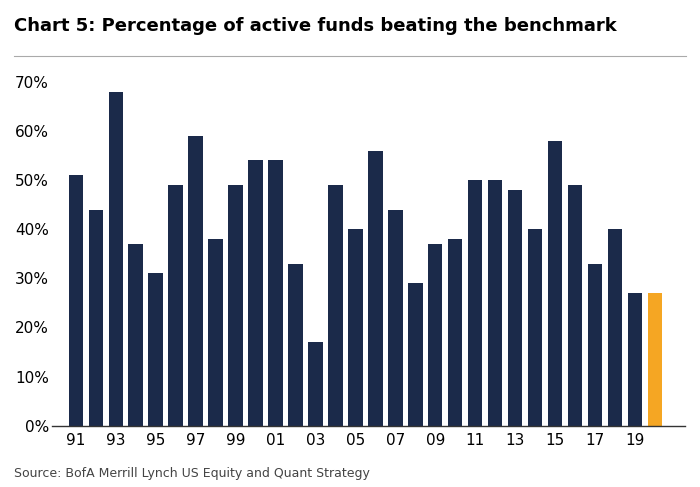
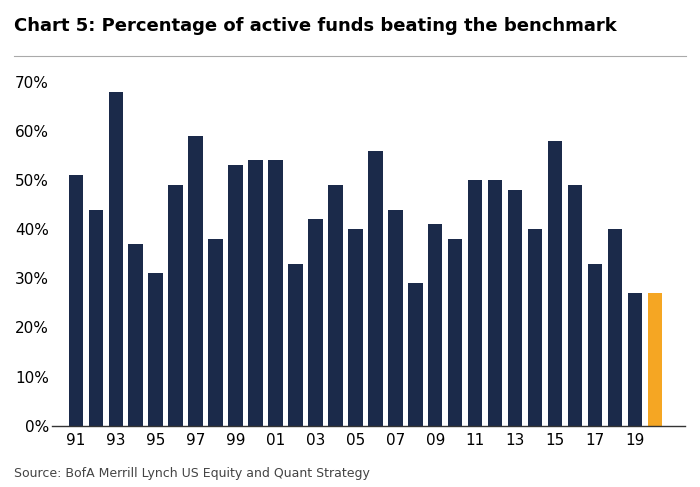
99: 49% -> 53%
03: 17% -> 42%
09: 37% -> 41%
